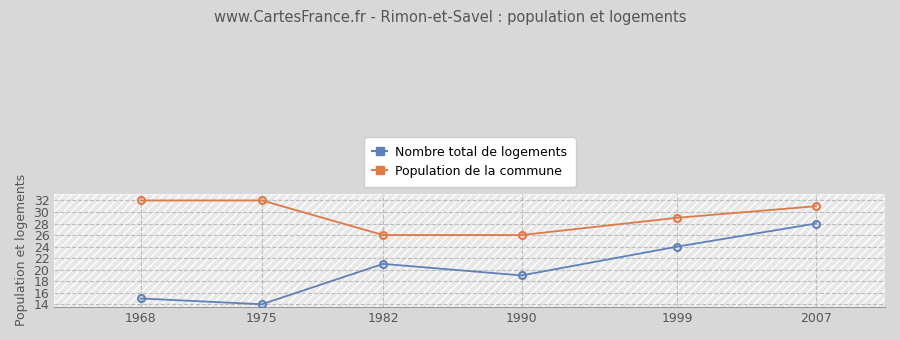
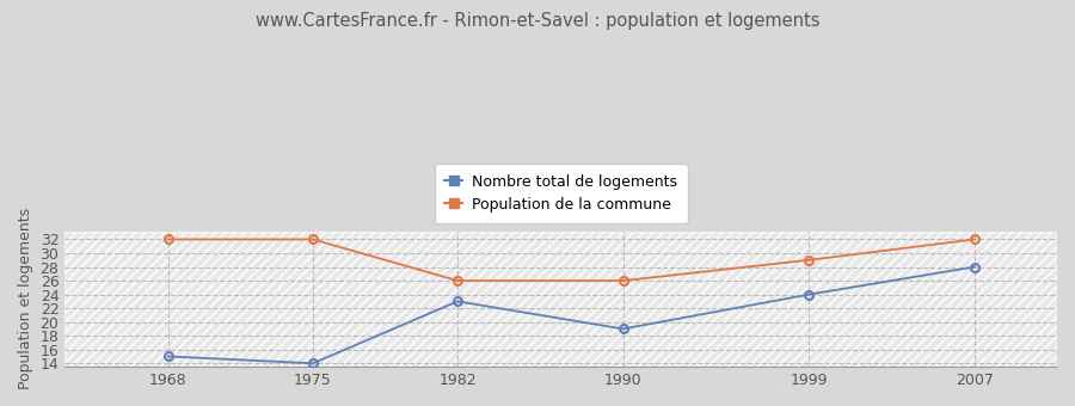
Nombre total de logements/1982: 21 -> 23
Population de la commune/2007: 31 -> 32
